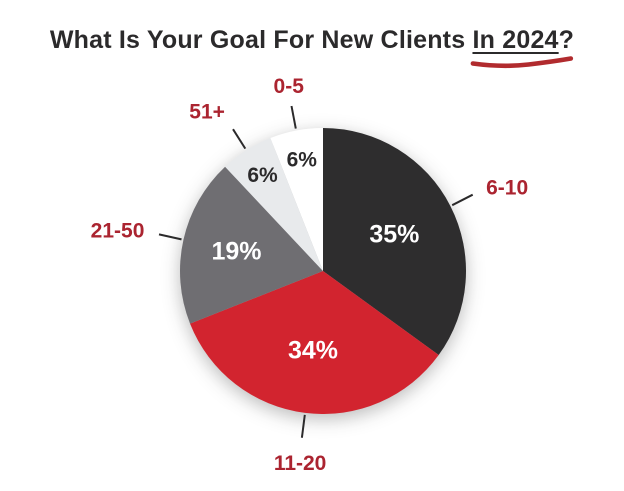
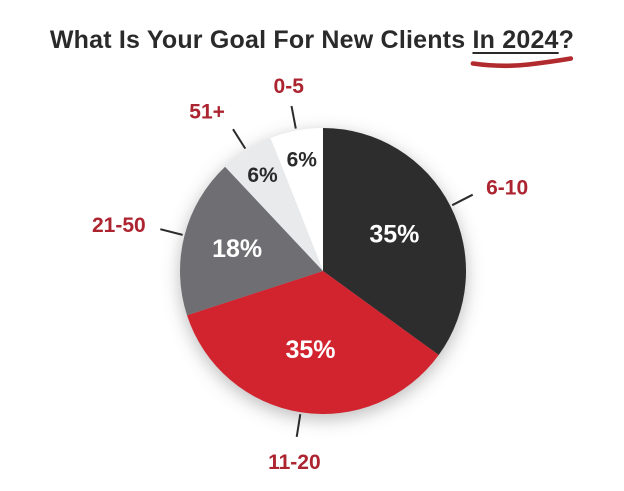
11-20: 34% -> 35%
21-50: 19% -> 18%
